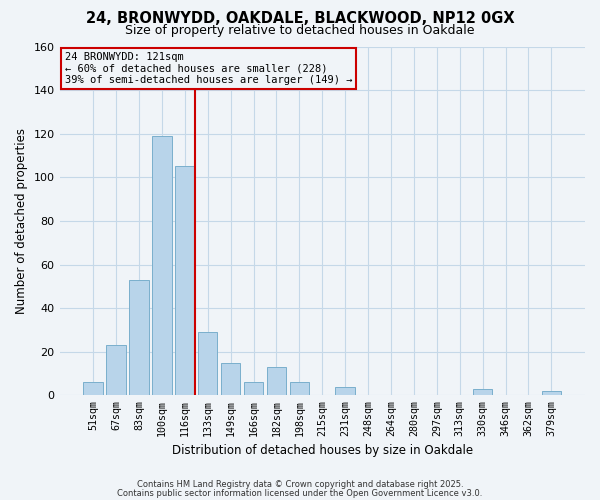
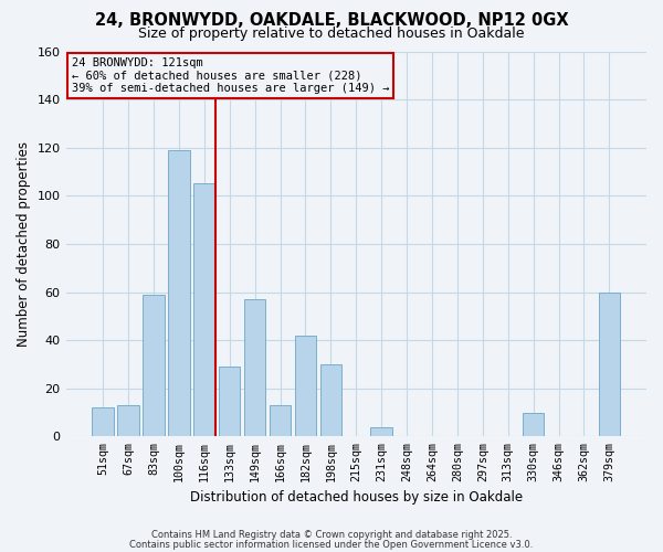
51sqm: 6 -> 12
67sqm: 23 -> 13
83sqm: 53 -> 59
149sqm: 15 -> 57
166sqm: 6 -> 13
182sqm: 13 -> 42
198sqm: 6 -> 30
330sqm: 3 -> 10
379sqm: 2 -> 60
